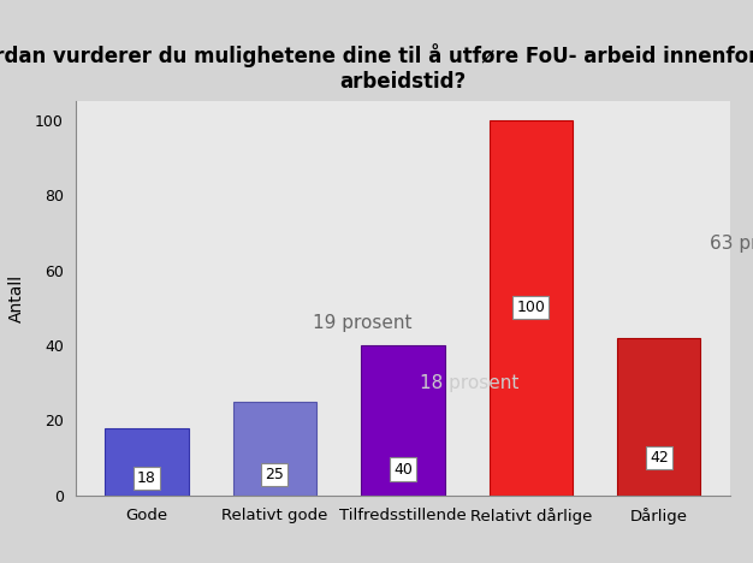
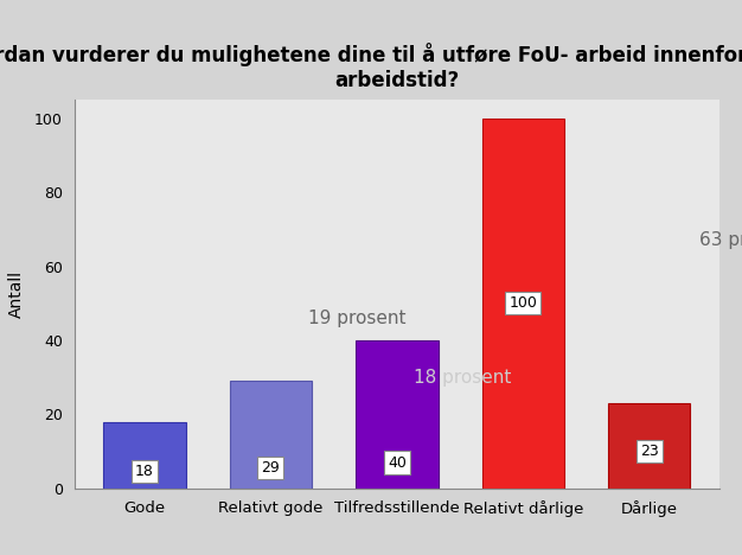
Relativt gode: 25 -> 29
Dårlige: 42 -> 23
